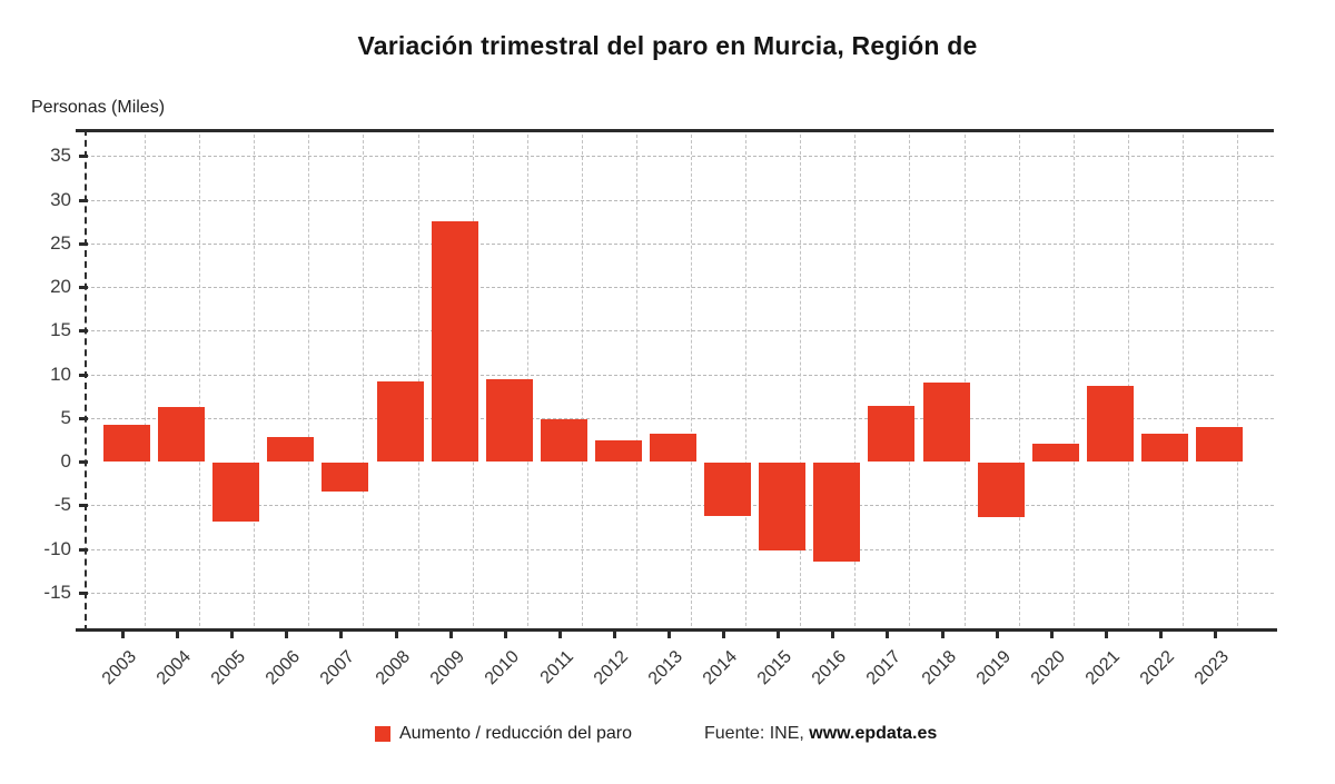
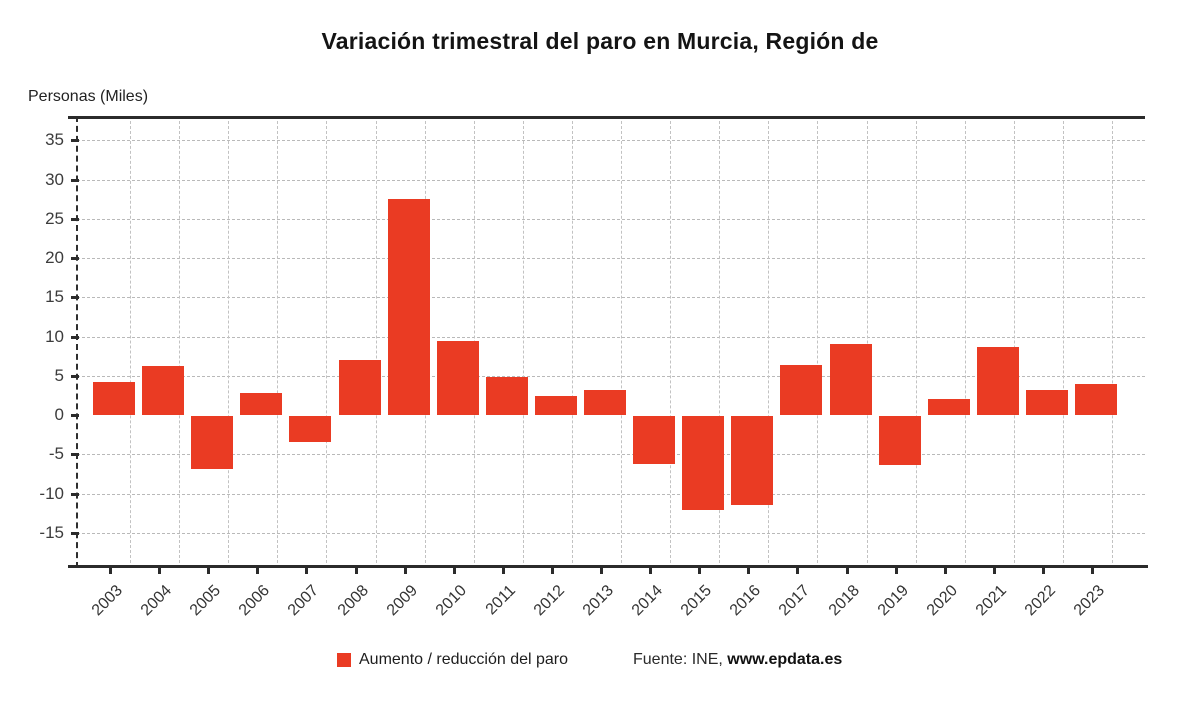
2008: 9 -> 7
2015: -10 -> -12
